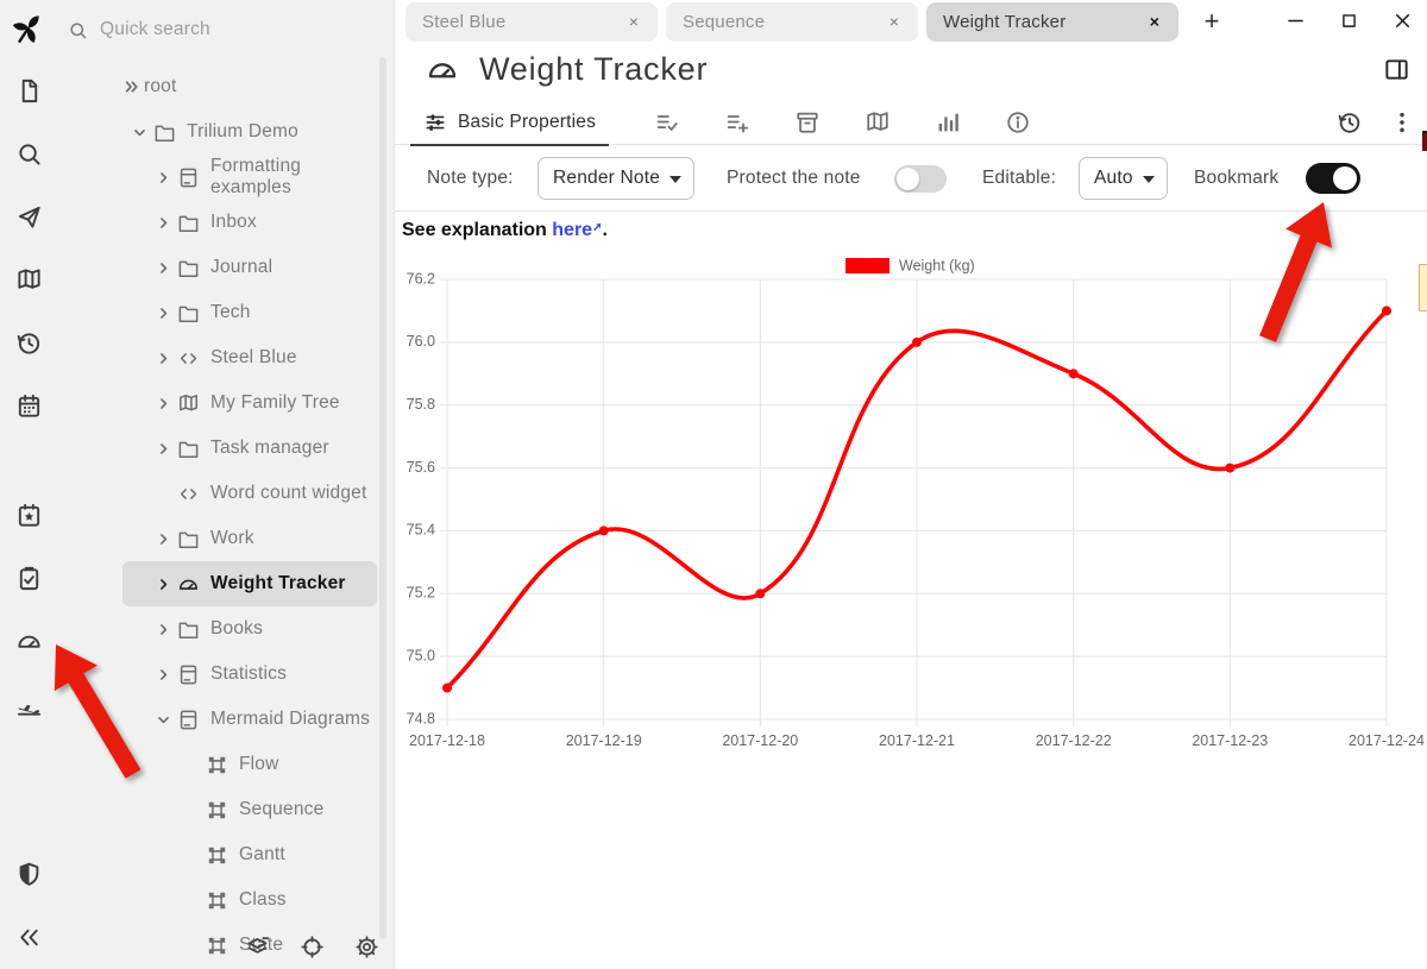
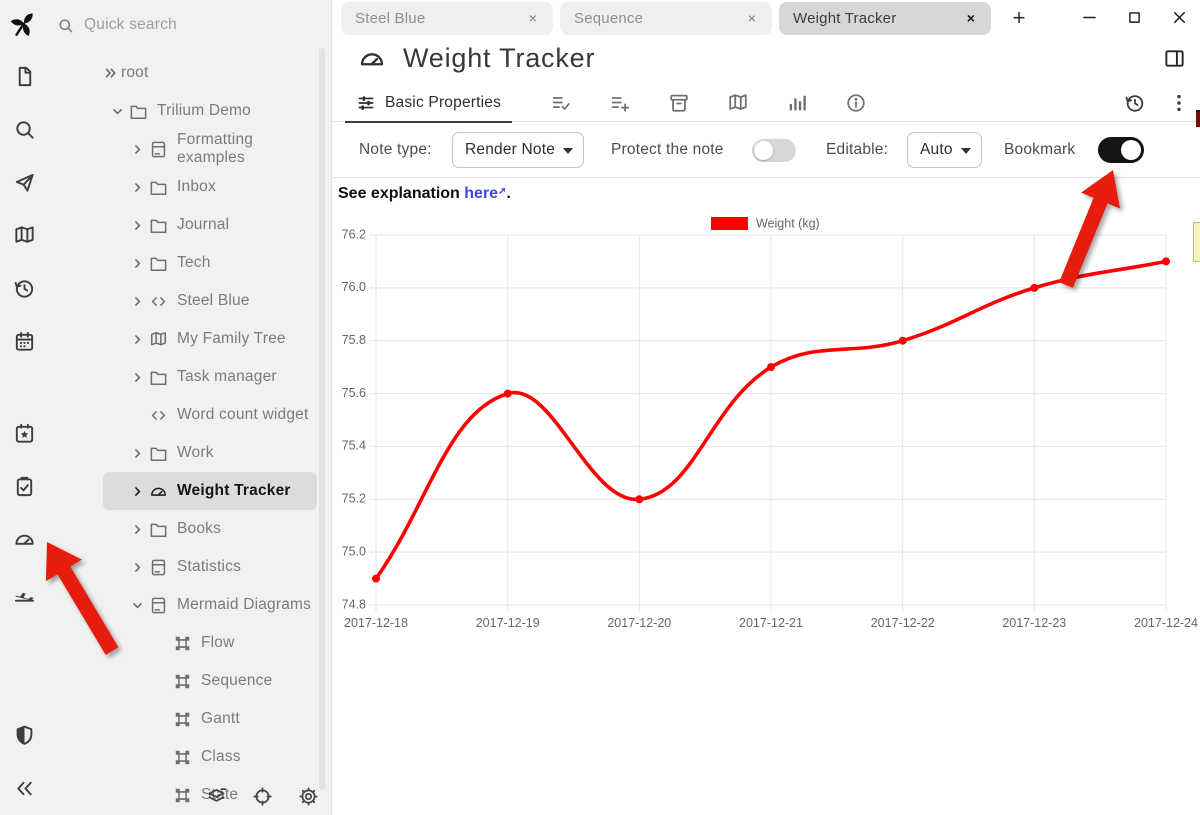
2017-12-19: 75.4 -> 75.6
2017-12-21: 76.0 -> 75.7
2017-12-22: 75.9 -> 75.8
2017-12-23: 75.6 -> 76.0
